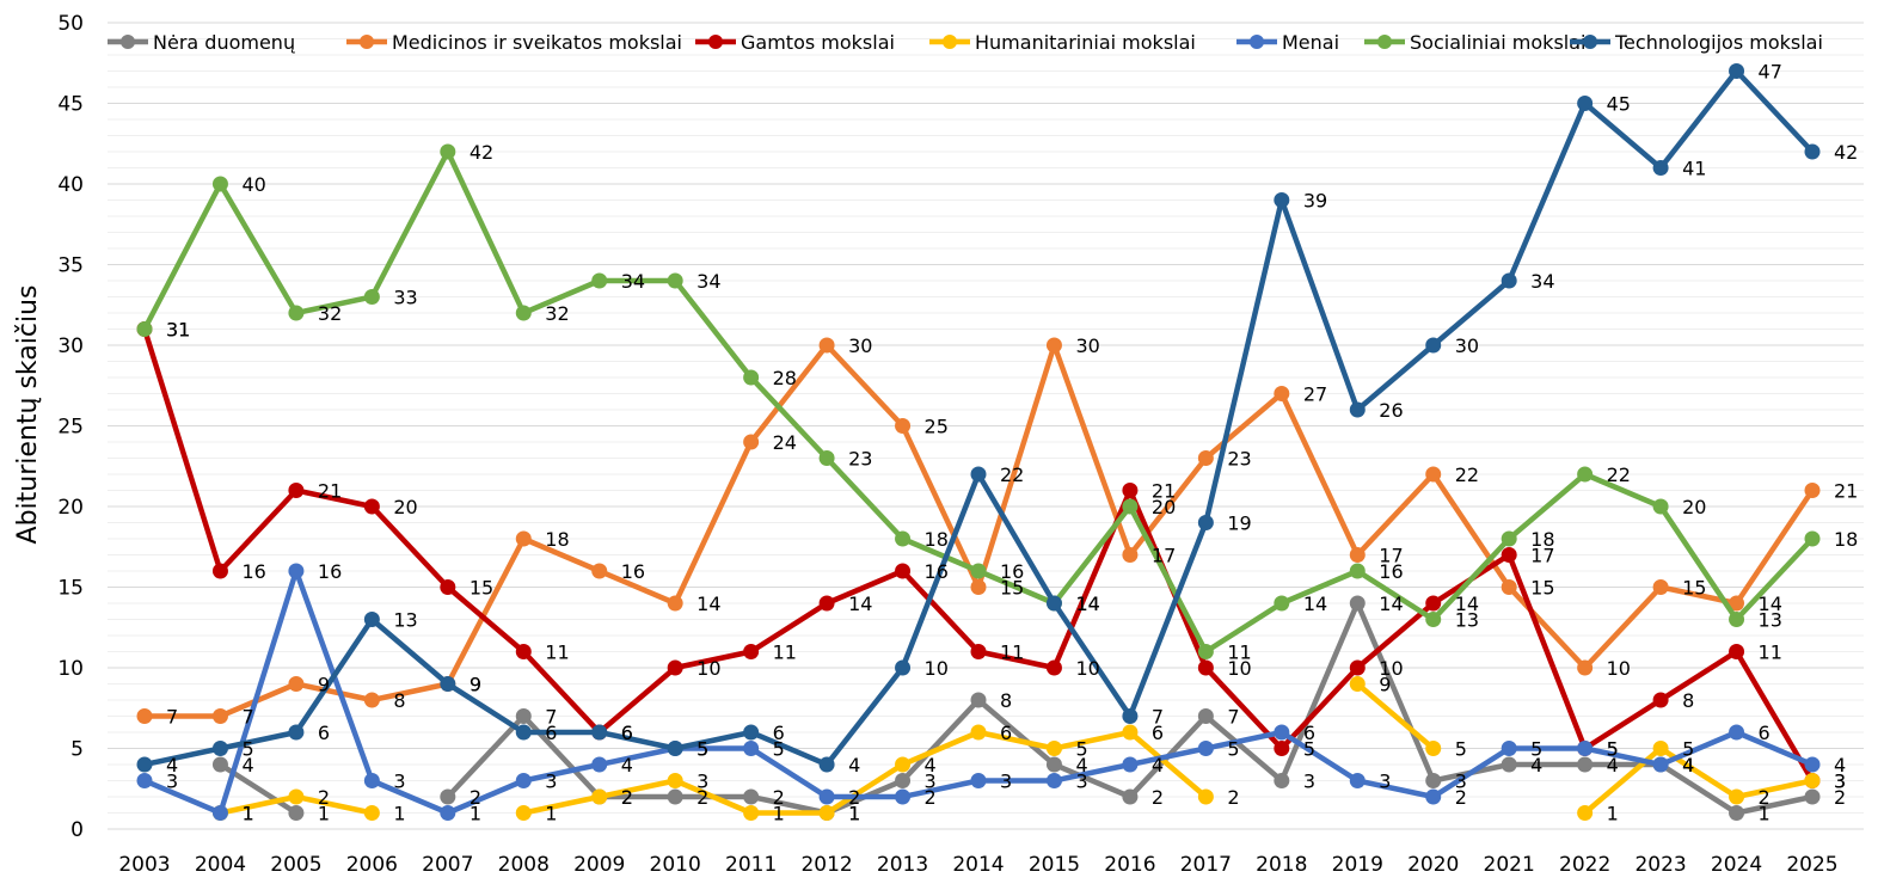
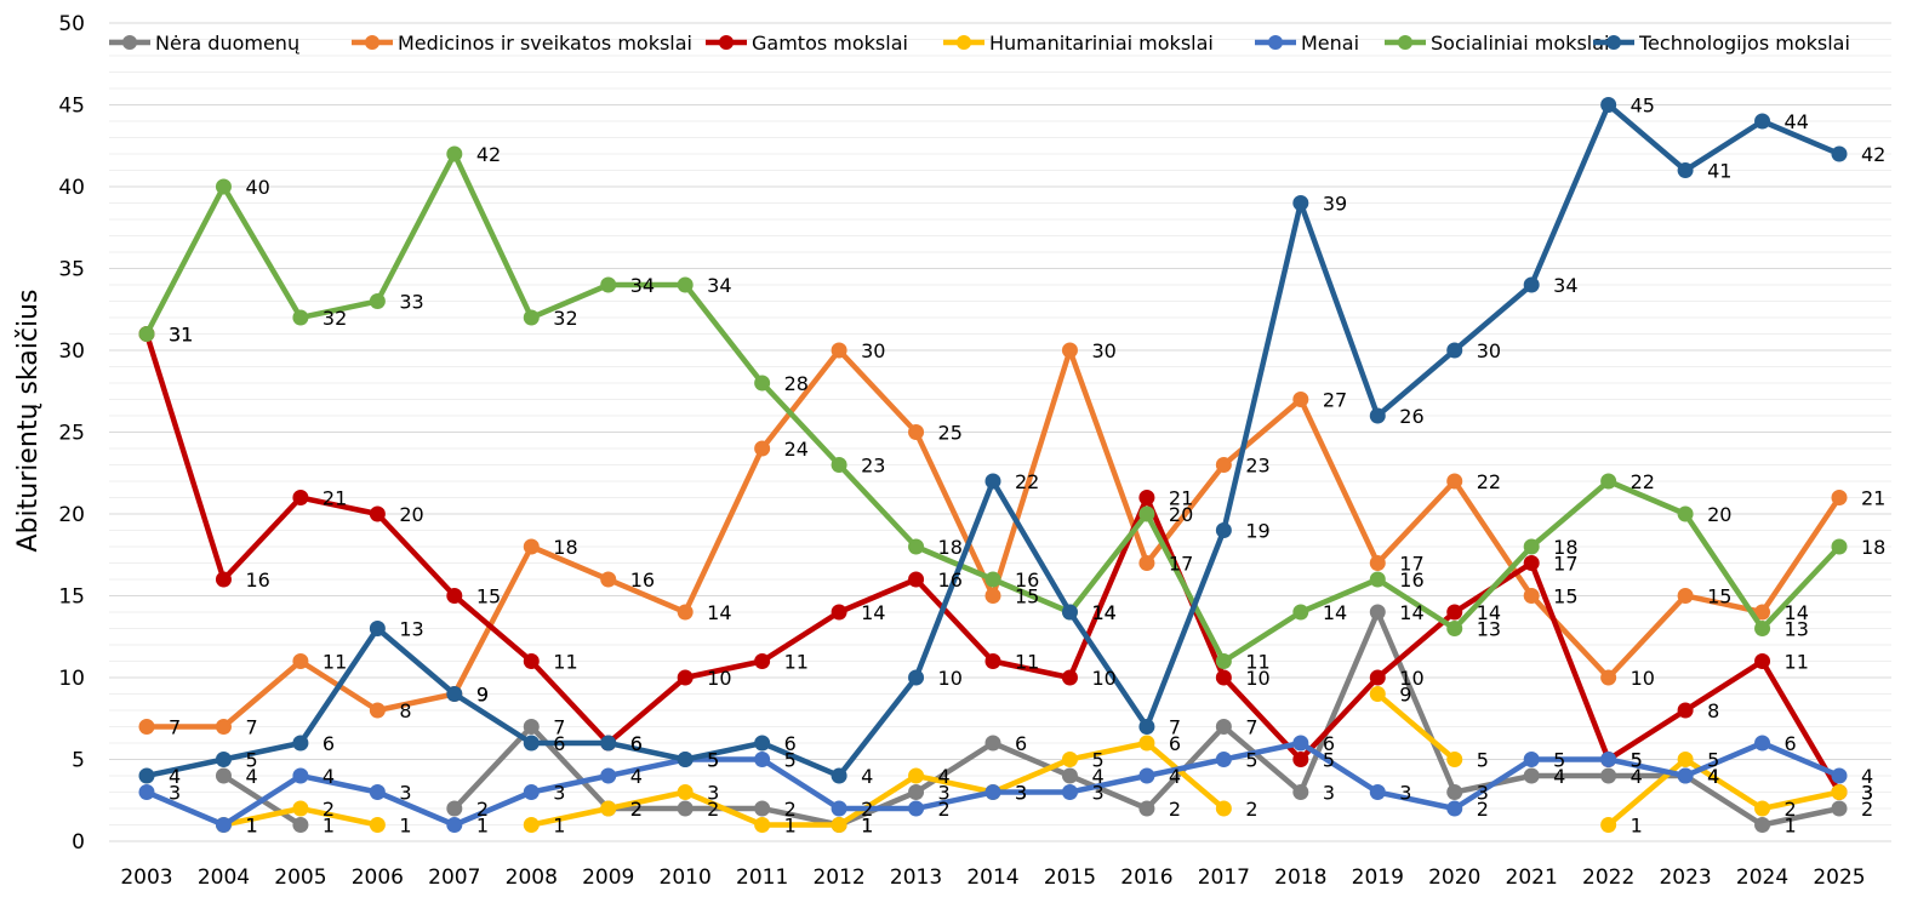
Medicinos ir sveikatos mokslai/2005: 9 -> 11
Menai/2005: 16 -> 4
Nėra duomenų/2014: 8 -> 6
Humanitariniai mokslai/2014: 6 -> 3
Technologijos mokslai/2024: 47 -> 44
